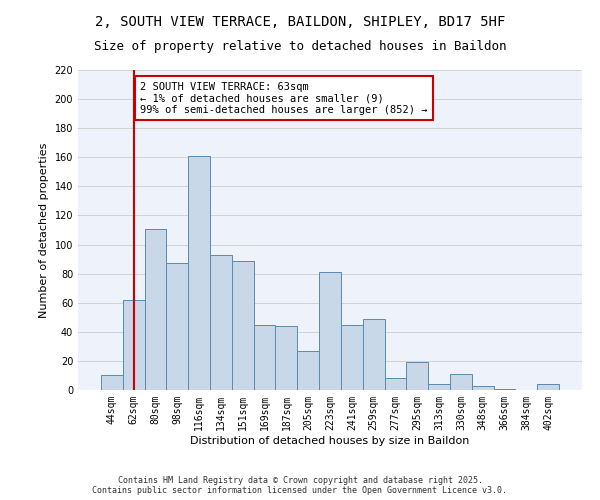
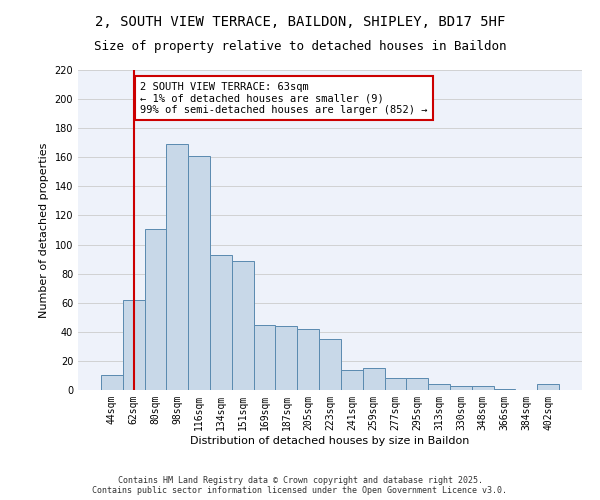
98sqm: 87 -> 169
205sqm: 27 -> 42
223sqm: 81 -> 35
241sqm: 45 -> 14
259sqm: 49 -> 15
295sqm: 19 -> 8
330sqm: 11 -> 3
